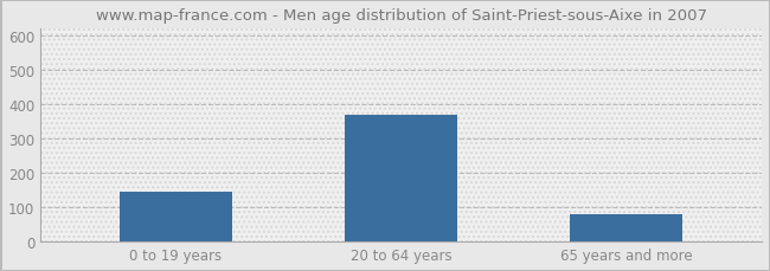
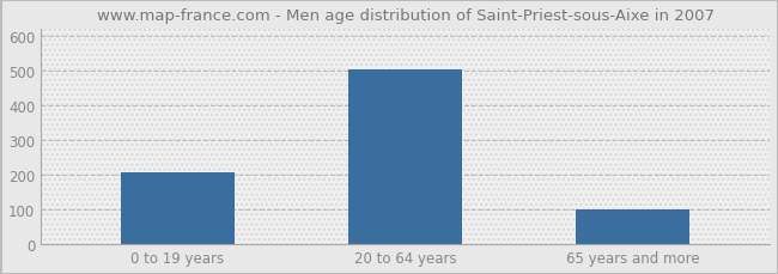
0 to 19 years: 145 -> 207
20 to 64 years: 370 -> 504
65 years and more: 80 -> 99
